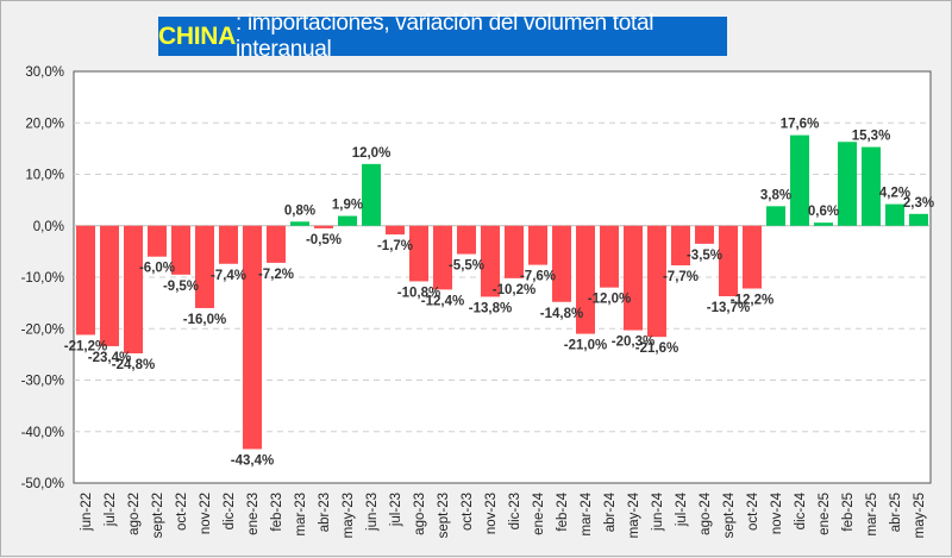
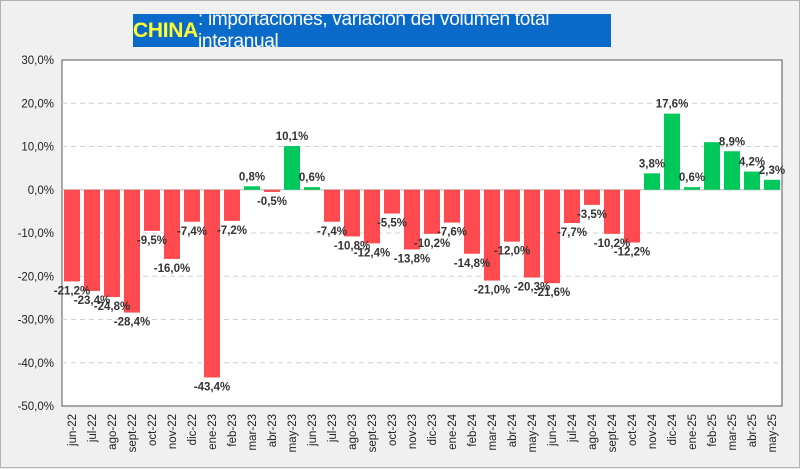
sept-22: -6,0% -> -28,4%
may-23: 1,9% -> 10,1%
jun-23: 12,0% -> 0,6%
jul-23: -1,7% -> -7,4%
sept-24: -13,7% -> -10,2%
feb-25: 16% -> 11%
mar-25: 15,3% -> 8,9%
